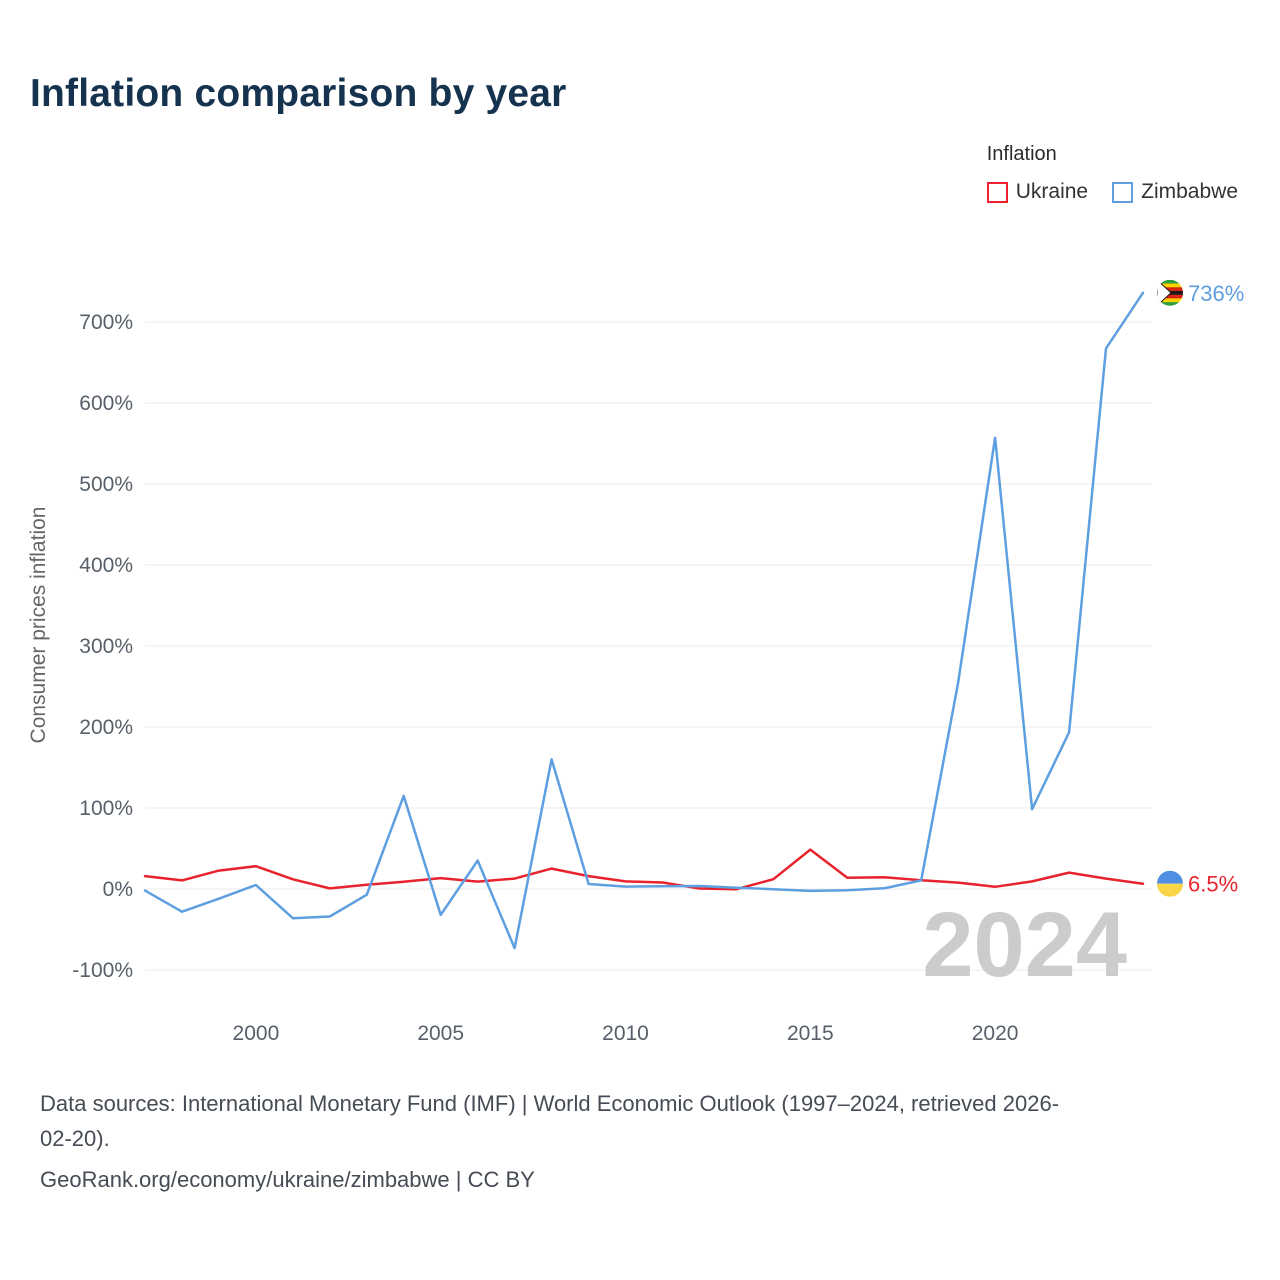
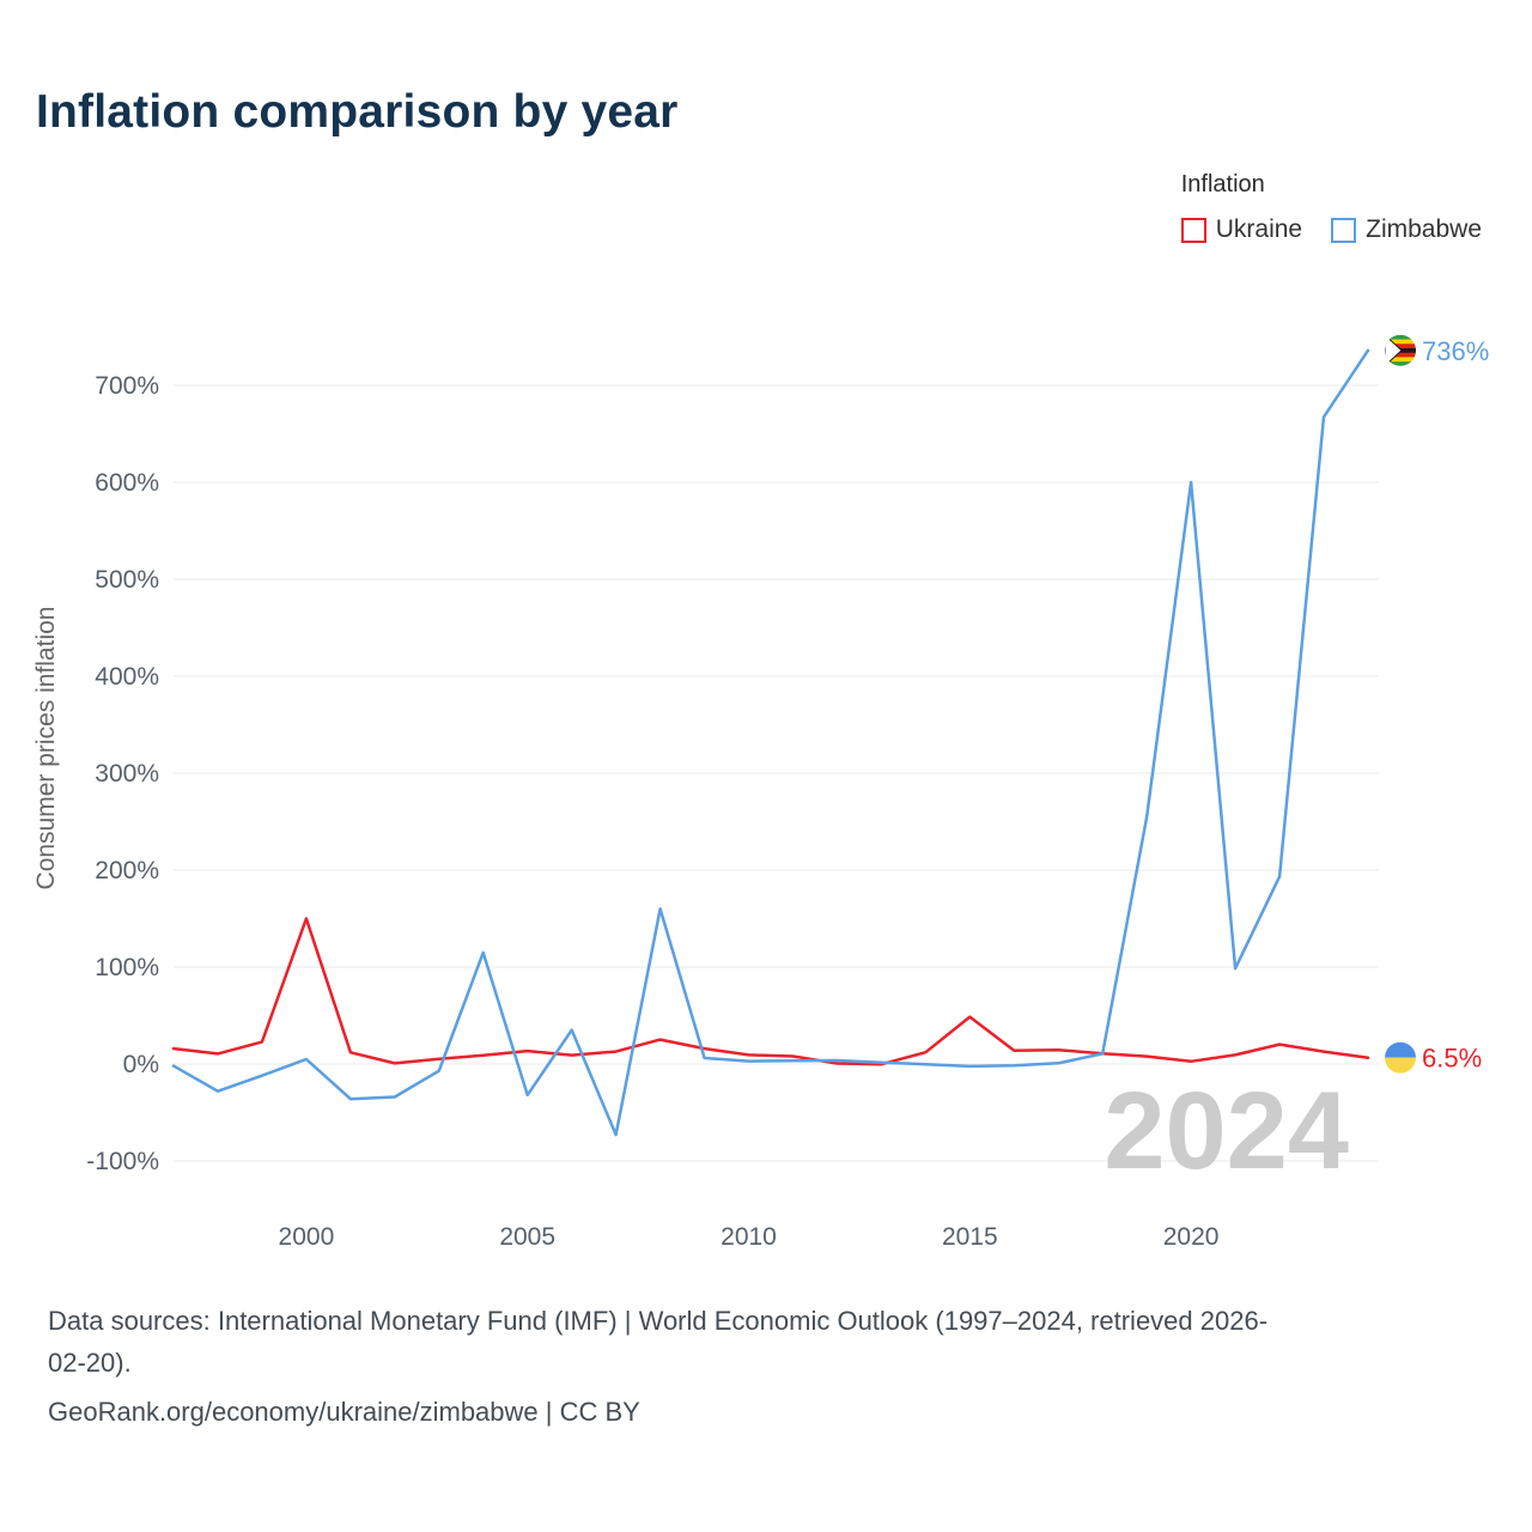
Ukraine/2000: 30% -> 150%
Zimbabwe/2020: 560% -> 600%
